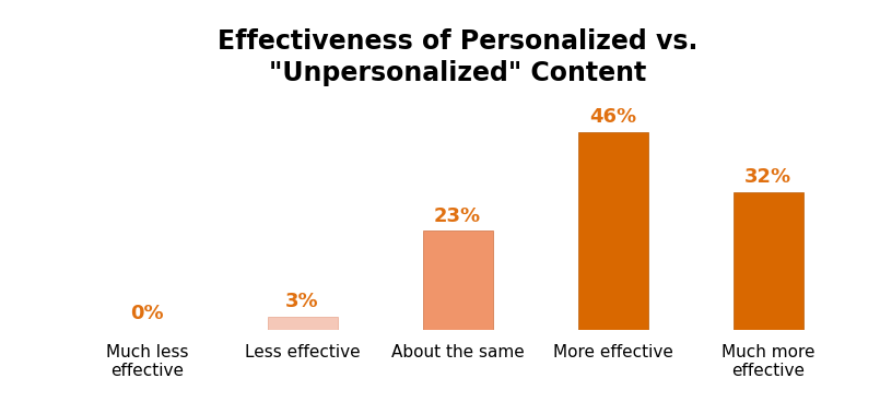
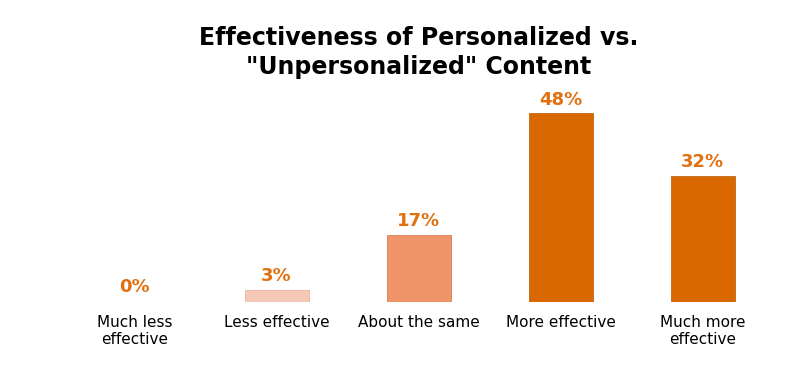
About the same: 23% -> 17%
More effective: 46% -> 48%
